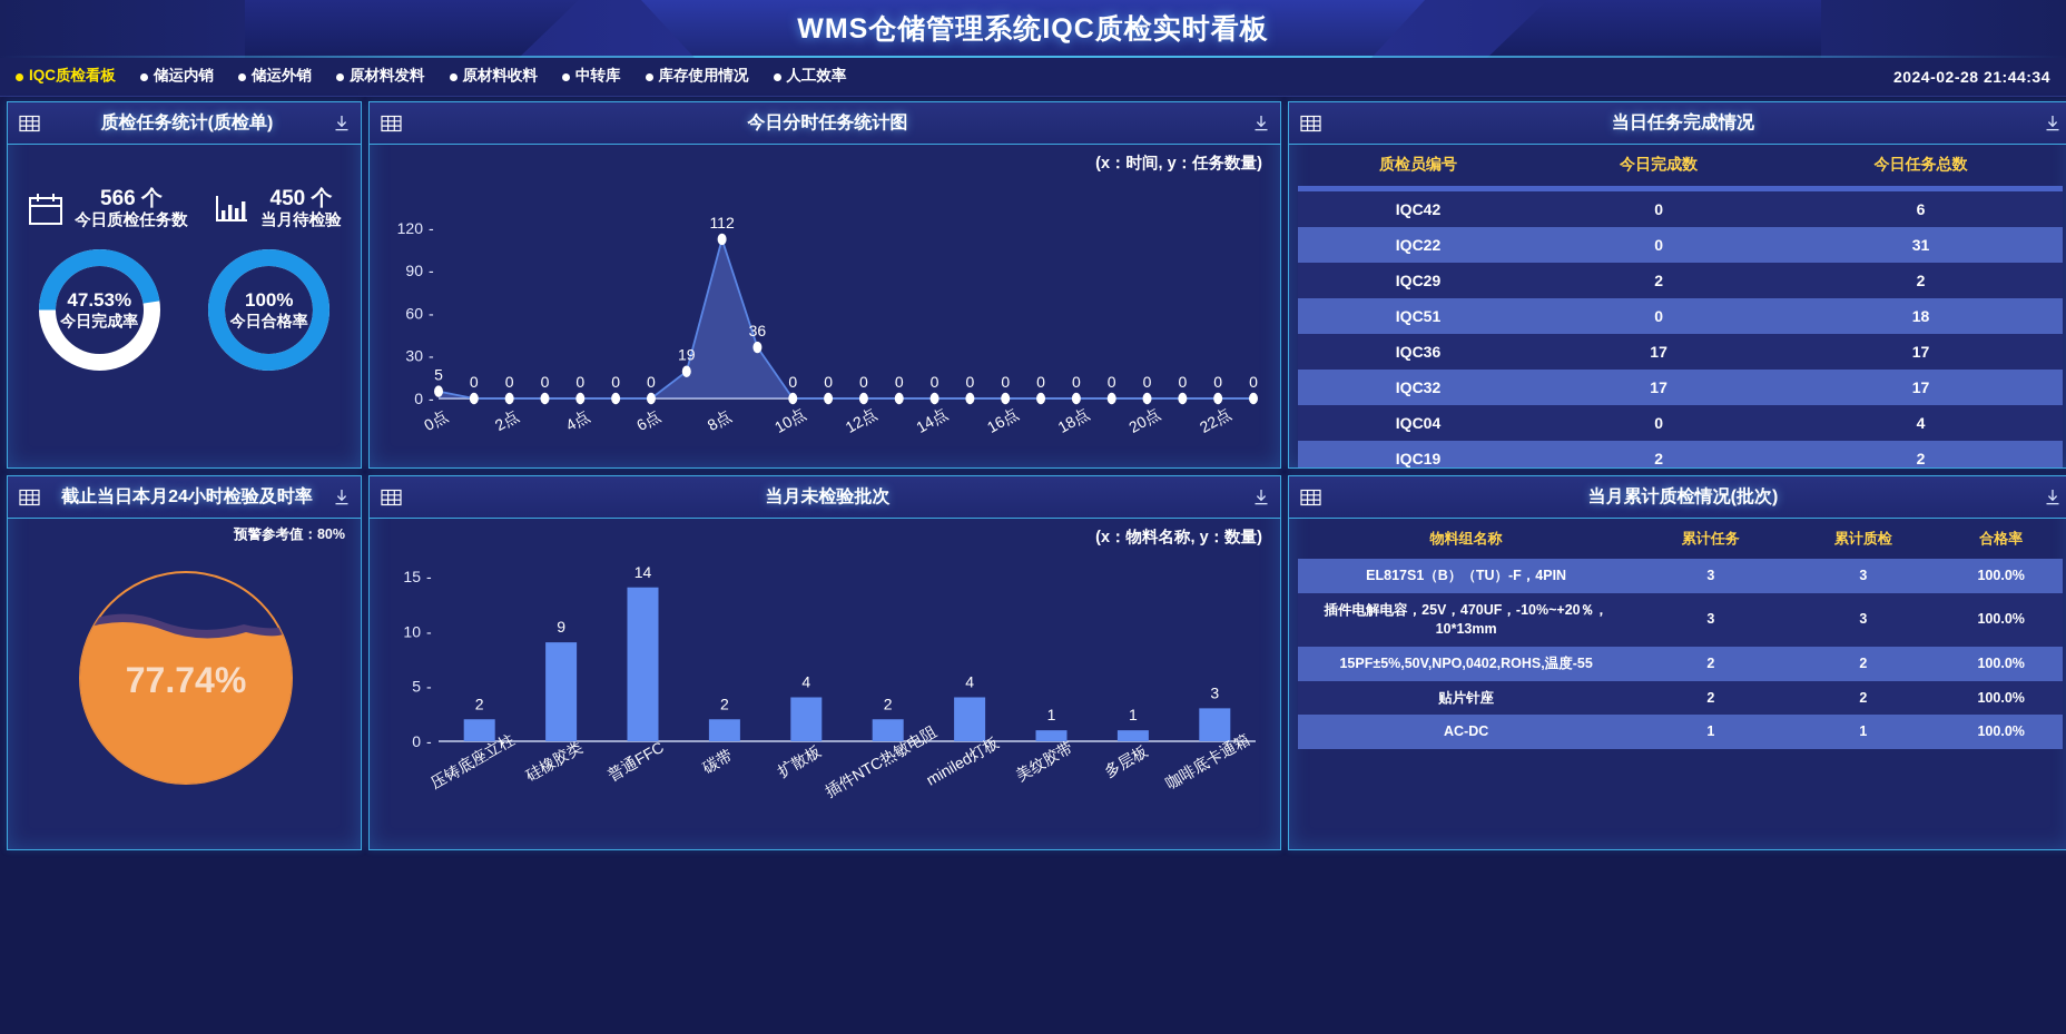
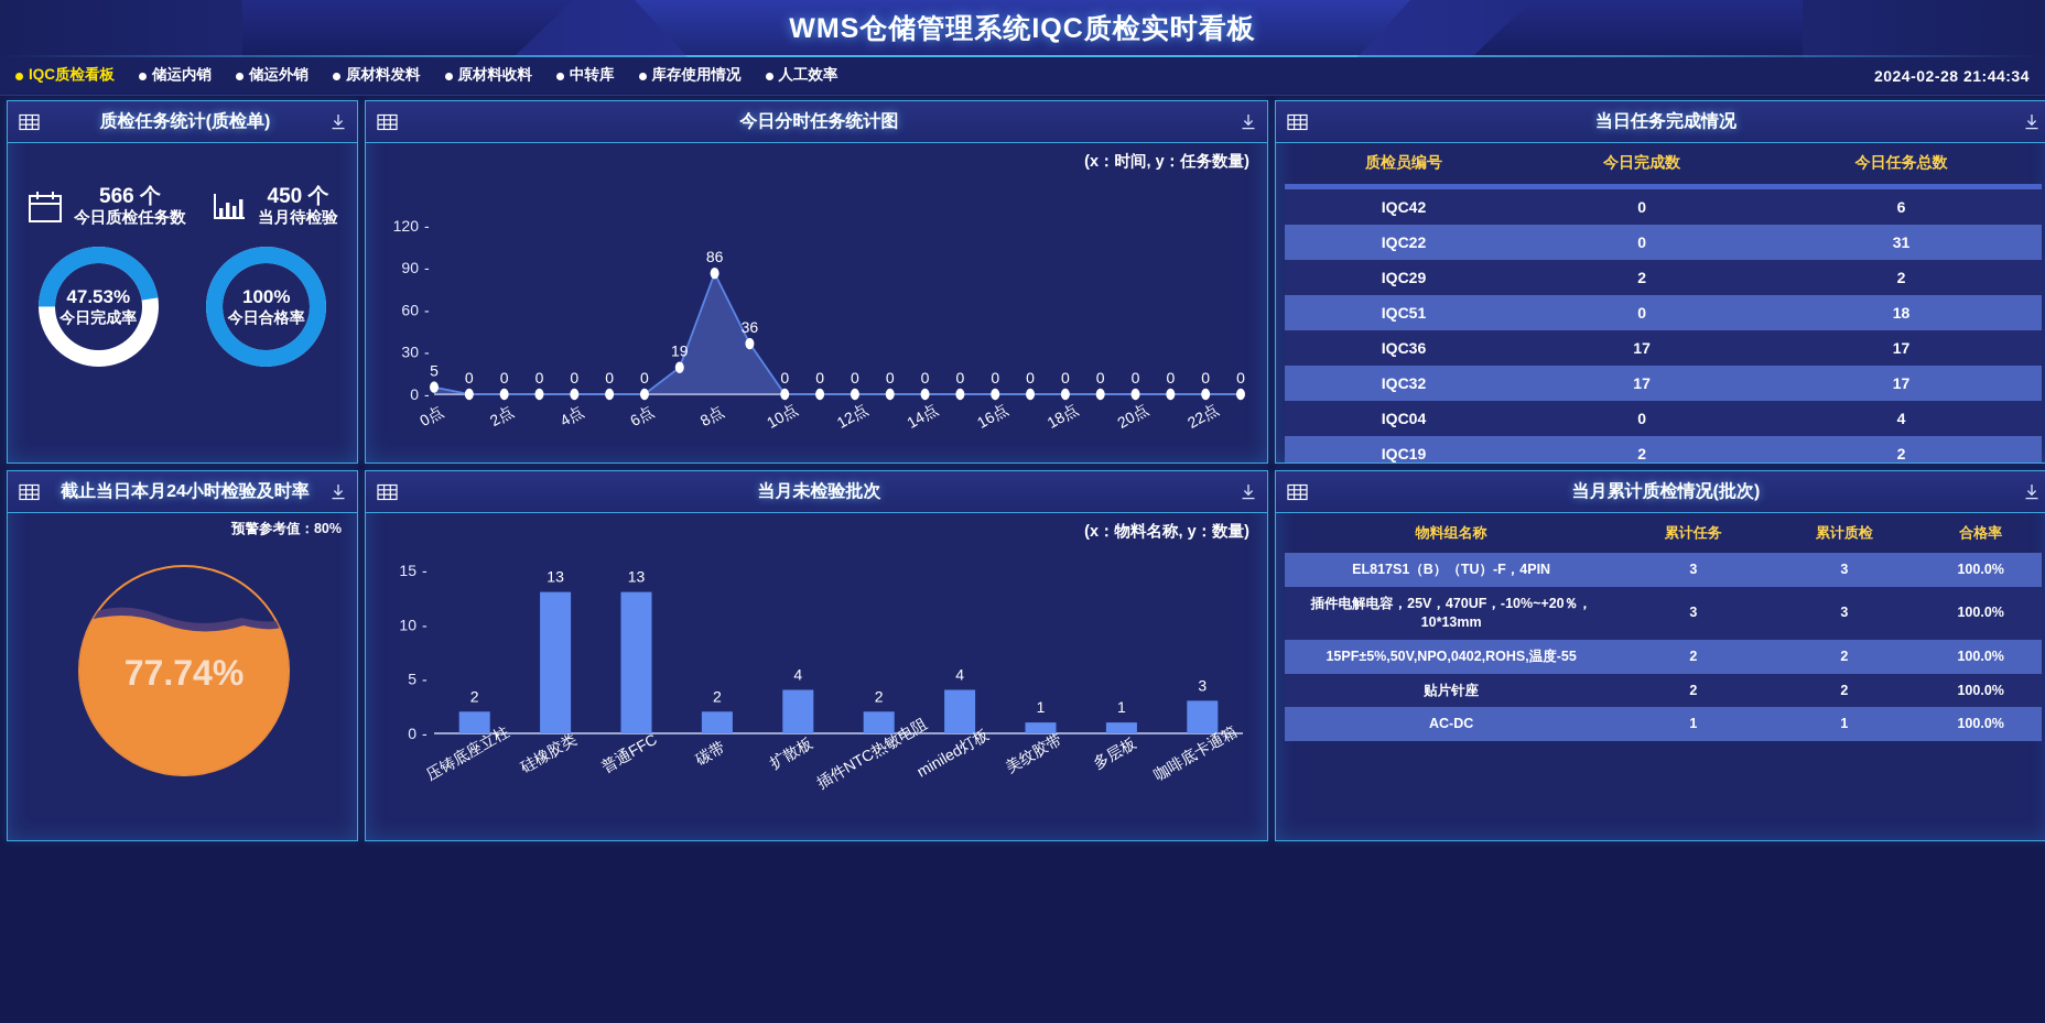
今日分时任务统计图/8点: 112 -> 86
当月未检验批次/硅橡胶类: 9 -> 13
当月未检验批次/普通FFC: 14 -> 13
